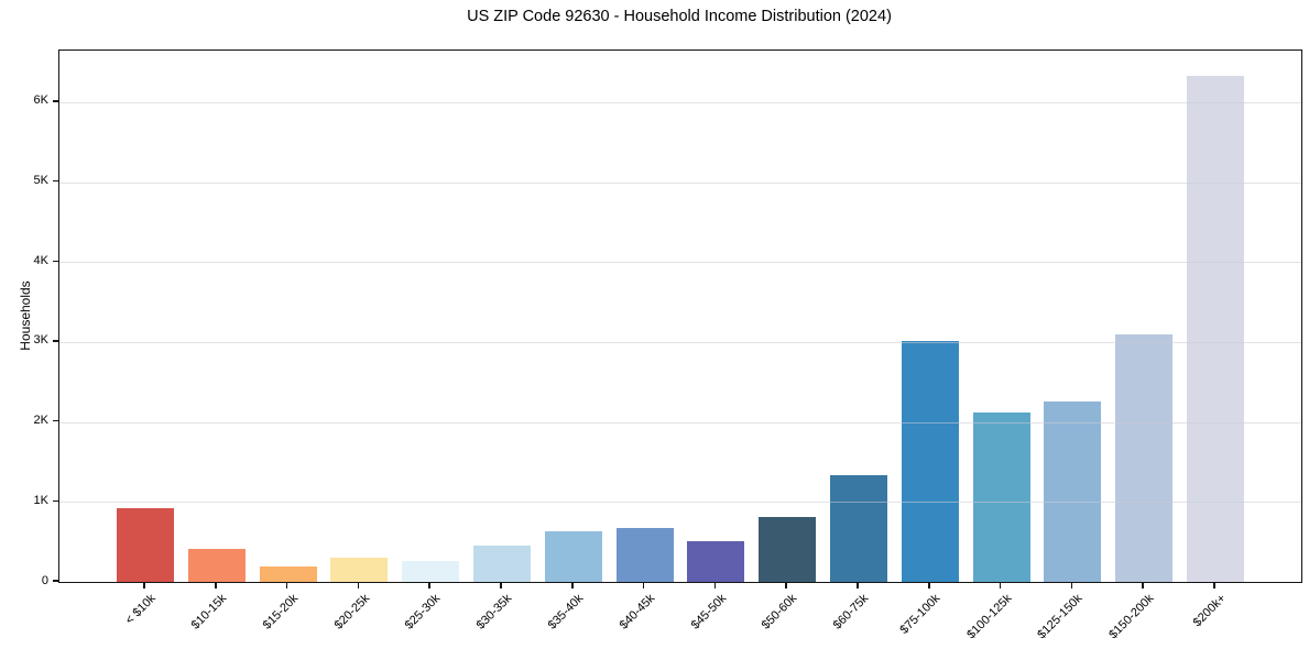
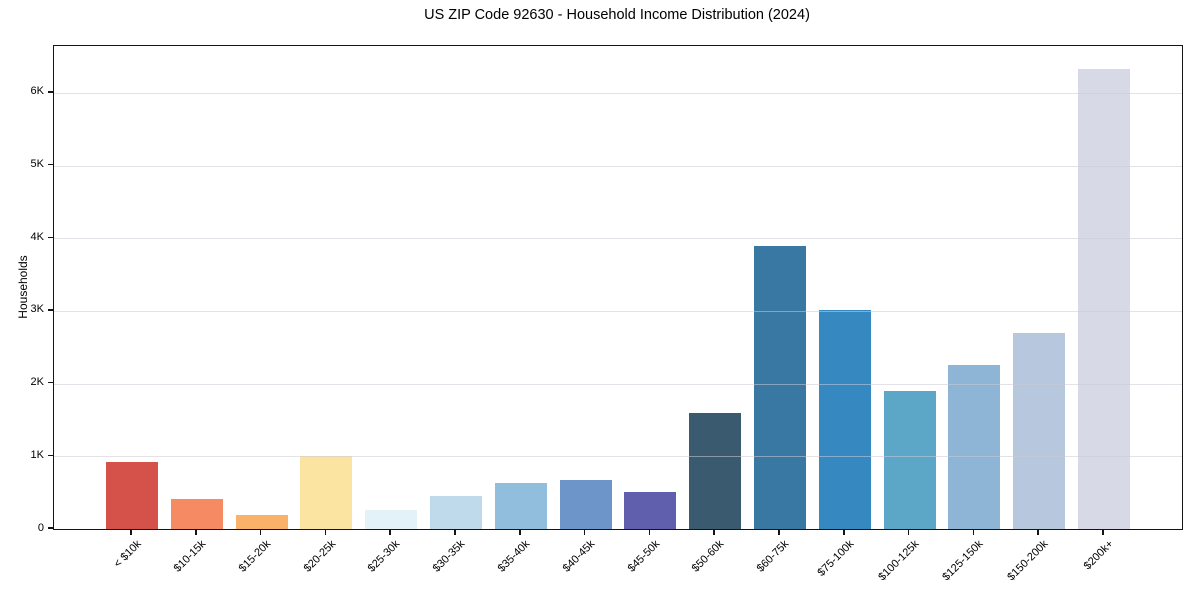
$20-25k: 0.3K -> 1.0K
$50-60k: 0.8K -> 1.6K
$60-75k: 1.3K -> 3.9K
$100-125k: 2.1K -> 1.9K
$150-200k: 3.1K -> 2.7K
